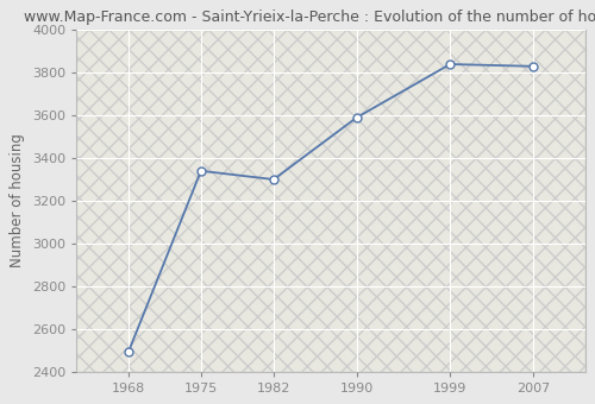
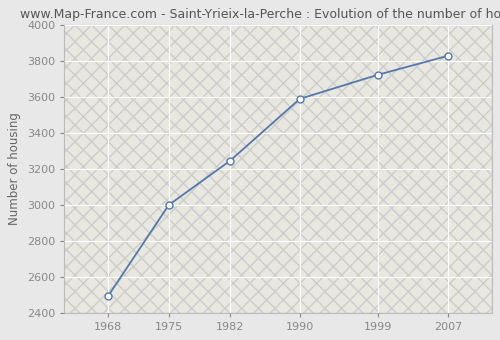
1975: 3340 -> 3000
1982: 3300 -> 3240
1999: 3840 -> 3720
